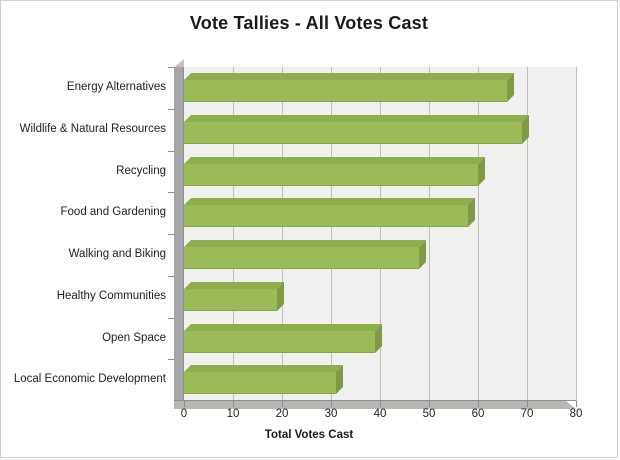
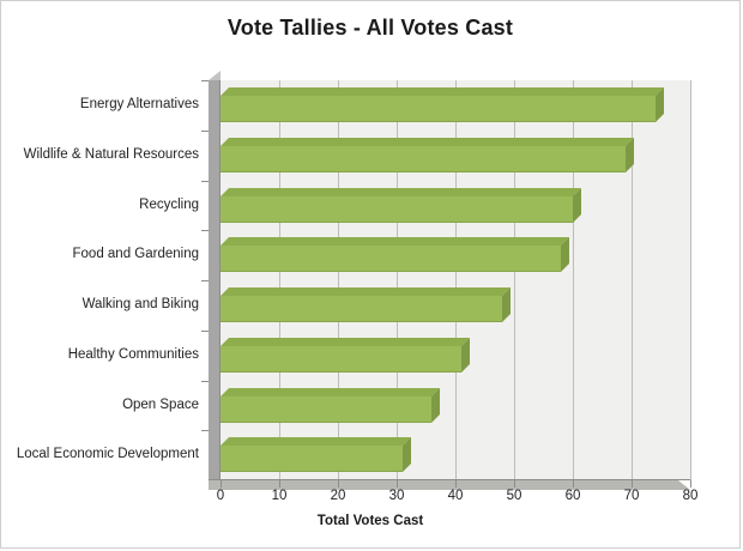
Energy Alternatives: 66 -> 74
Healthy Communities: 19 -> 41
Open Space: 39 -> 36
